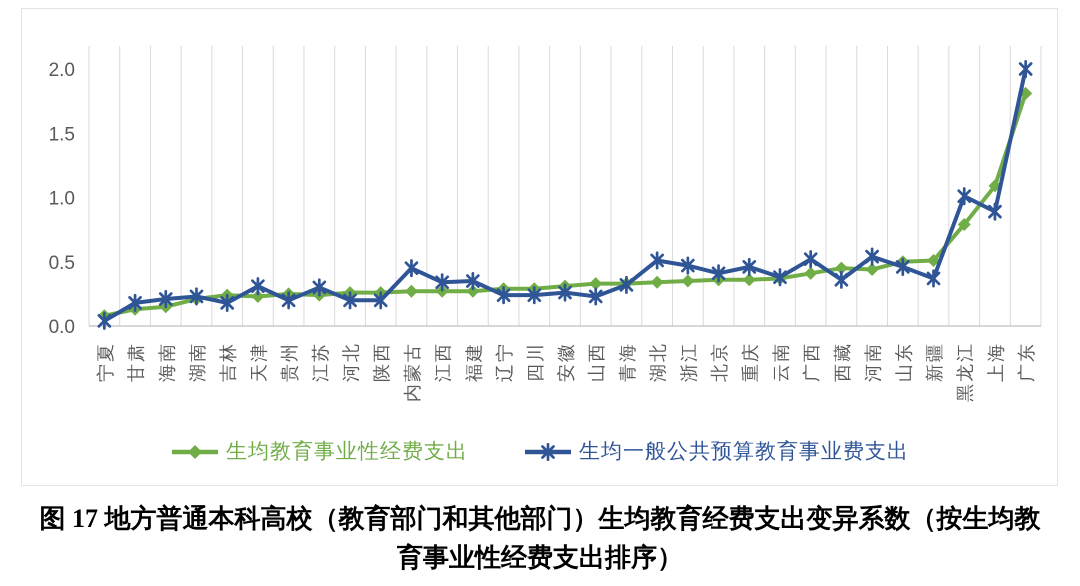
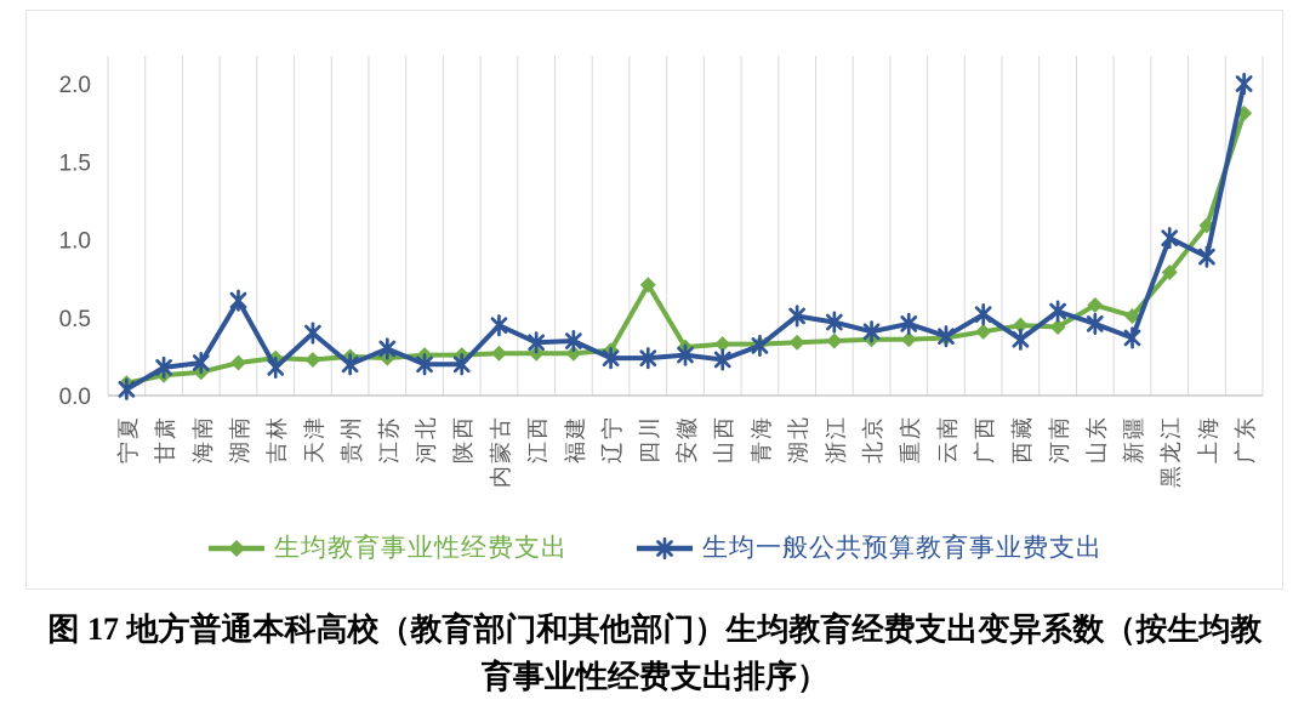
生均一般公共预算教育事业费支出/湖南: 0.23 -> 0.61
生均一般公共预算教育事业费支出/天津: 0.31 -> 0.40
生均教育事业性经费支出/四川: 0.29 -> 0.71
生均教育事业性经费支出/山东: 0.50 -> 0.58
